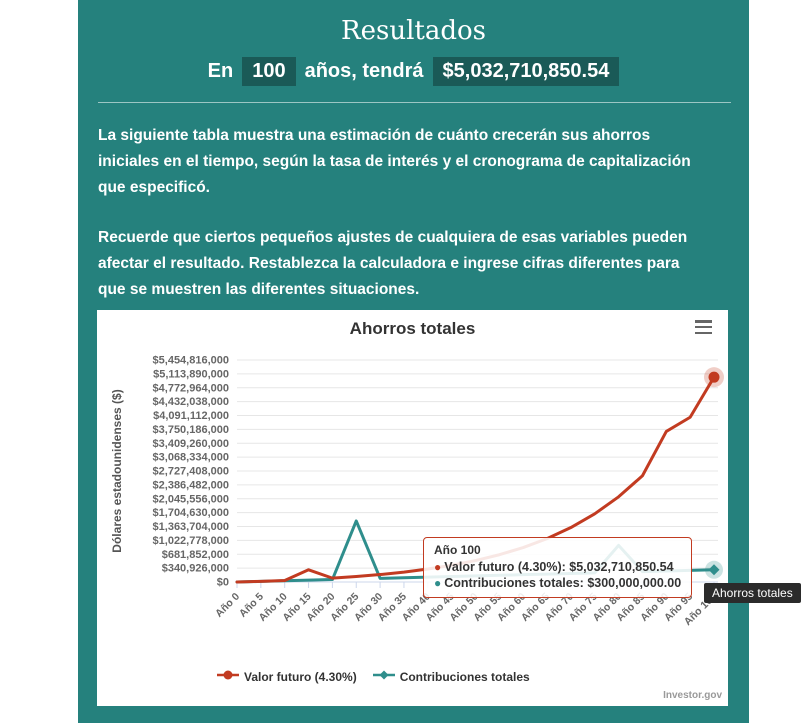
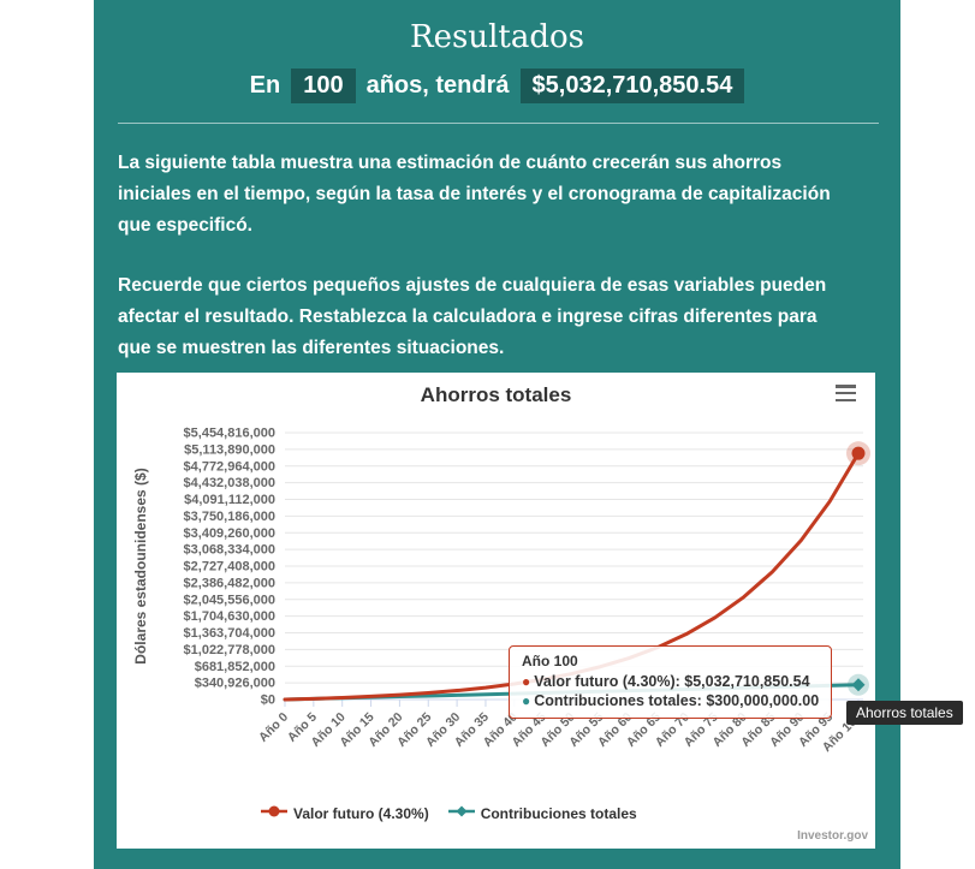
Valor futuro (4.30%)/Año 15: $300000000 -> $100000000
Contribuciones totales/Año 25: $1500000000 -> $100000000
Contribuciones totales/Año 80: $900000000 -> $200000000
Valor futuro (4.30%)/Año 90: $3700000000 -> $3300000000
